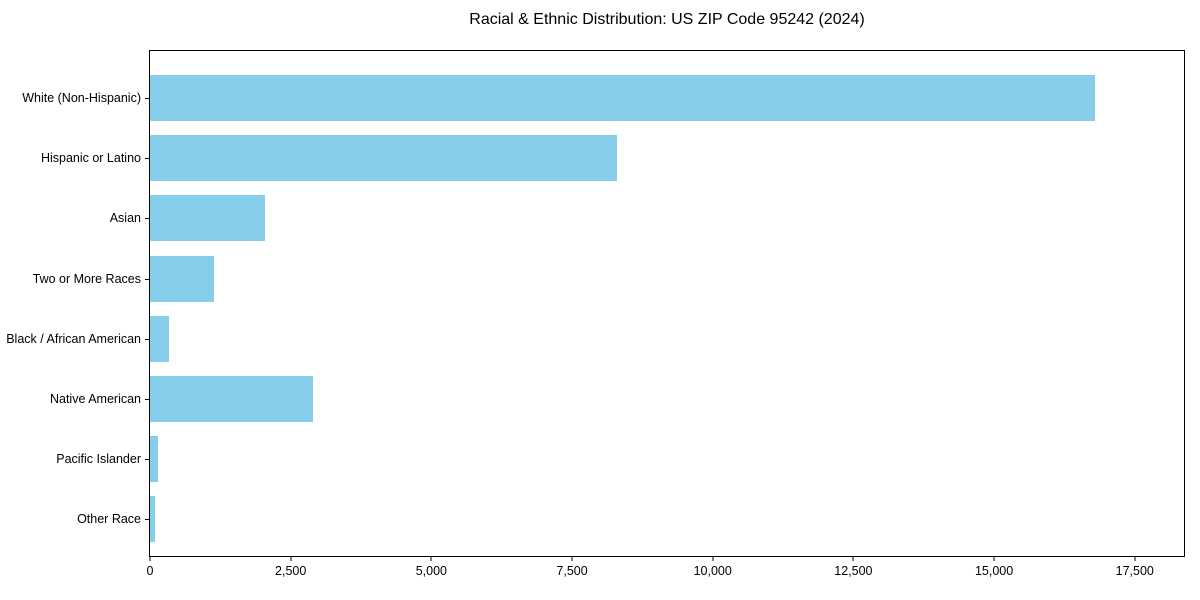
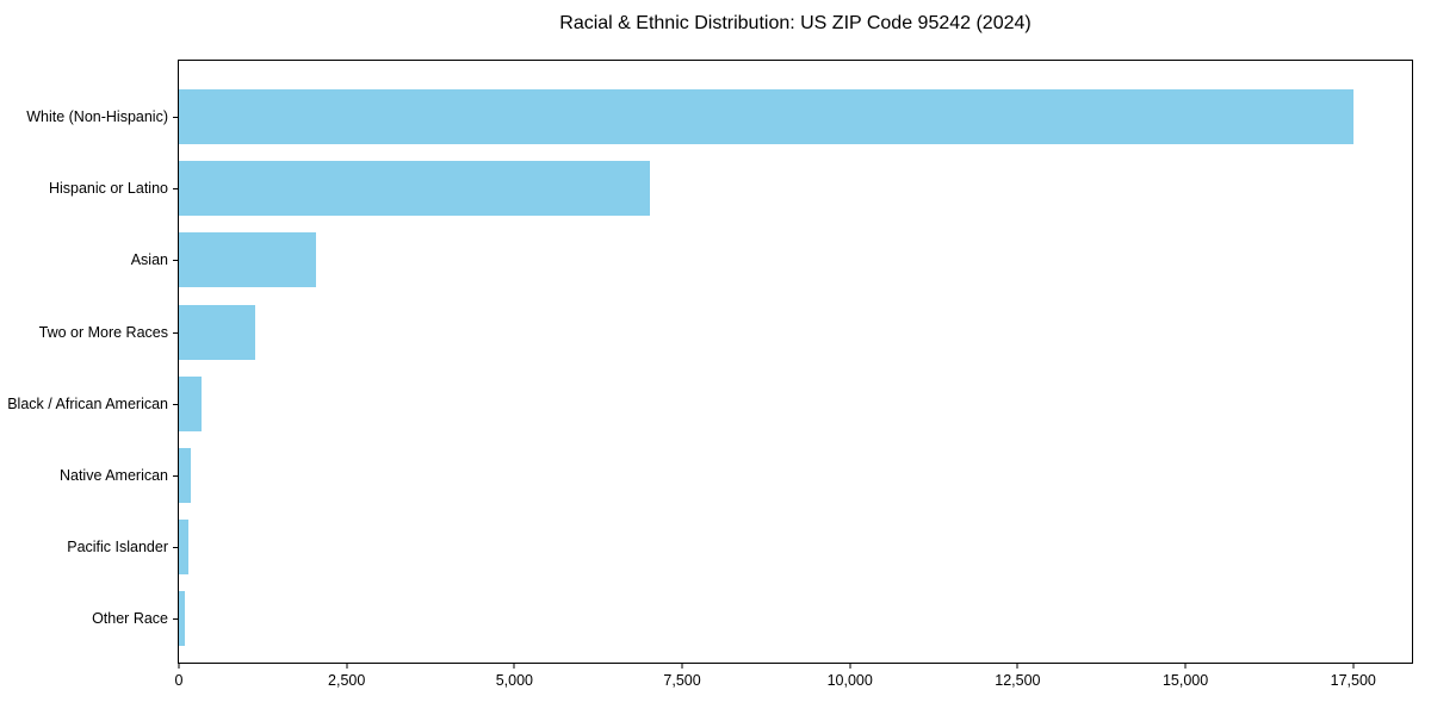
White (Non-Hispanic): 16800 -> 17500
Hispanic or Latino: 8300 -> 7000
Native American: 2900 -> 200
